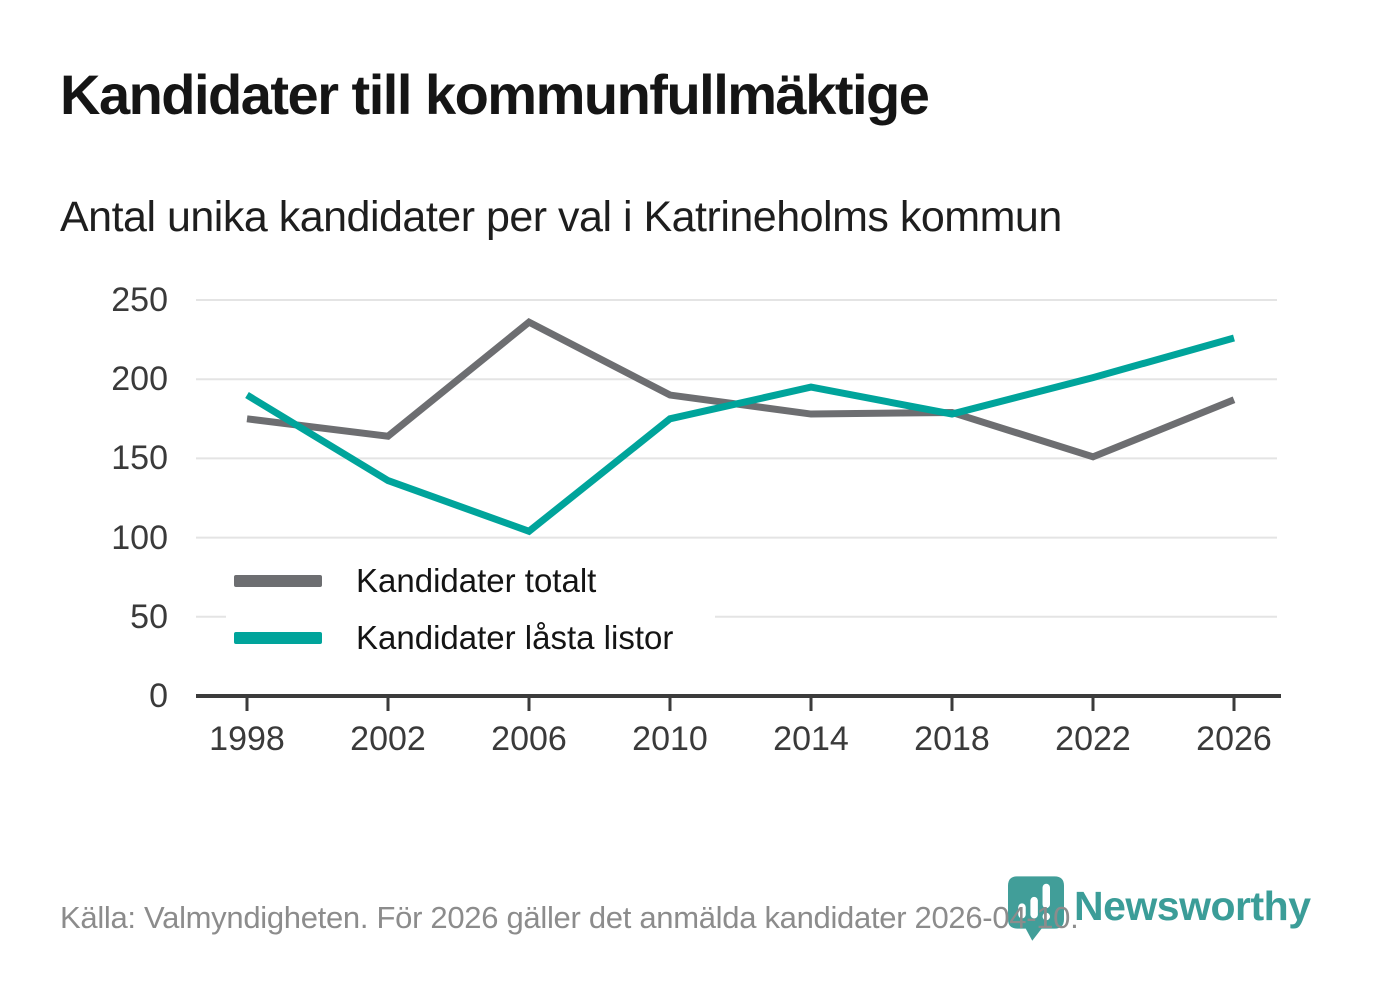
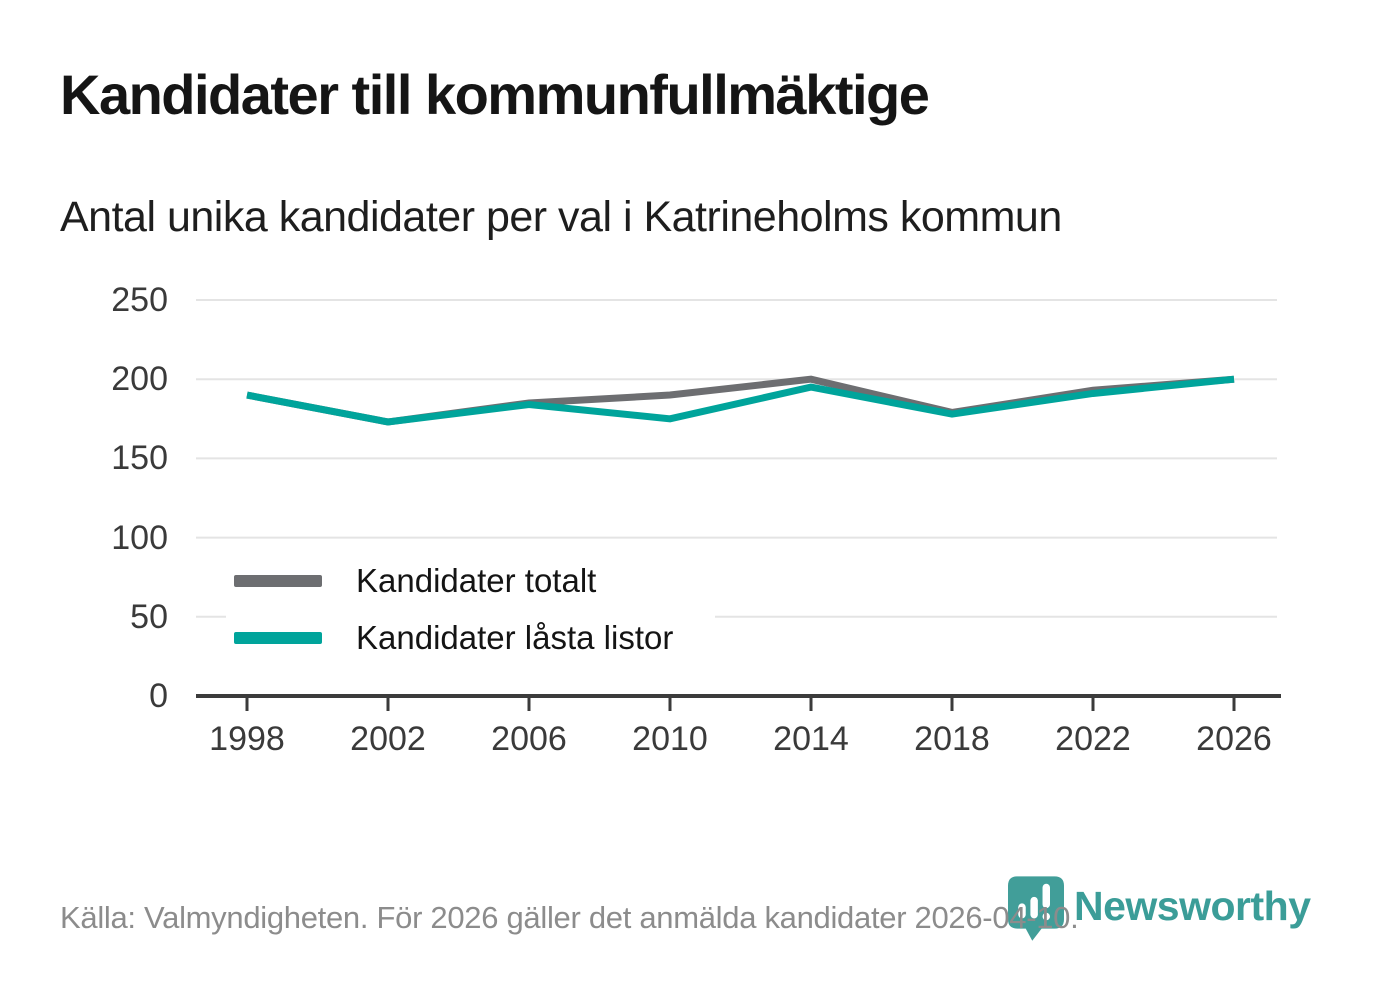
Kandidater totalt/1998: 175 -> 190
Kandidater totalt/2002: 164 -> 173
Kandidater låsta listor/2002: 136 -> 173
Kandidater totalt/2006: 236 -> 185
Kandidater låsta listor/2006: 104 -> 184
Kandidater totalt/2014: 178 -> 200
Kandidater totalt/2022: 151 -> 193
Kandidater låsta listor/2022: 201 -> 191
Kandidater totalt/2026: 187 -> 200
Kandidater låsta listor/2026: 226 -> 200
